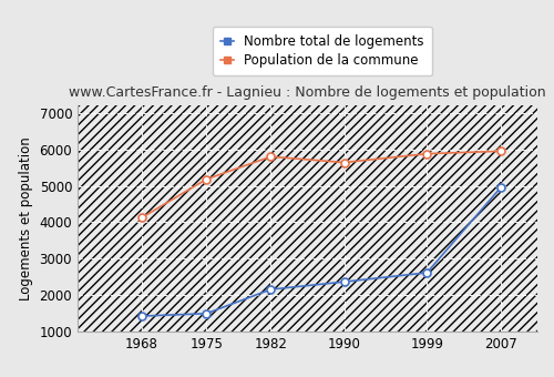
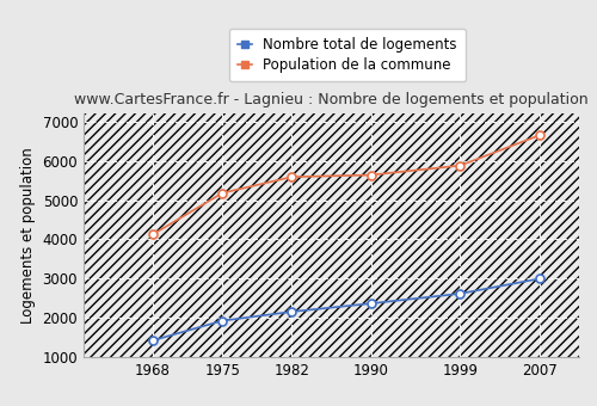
Nombre total de logements/1975: 1500 -> 1930
Population de la commune/1982: 5800 -> 5590
Nombre total de logements/2007: 4950 -> 3000
Population de la commune/2007: 5950 -> 6650
